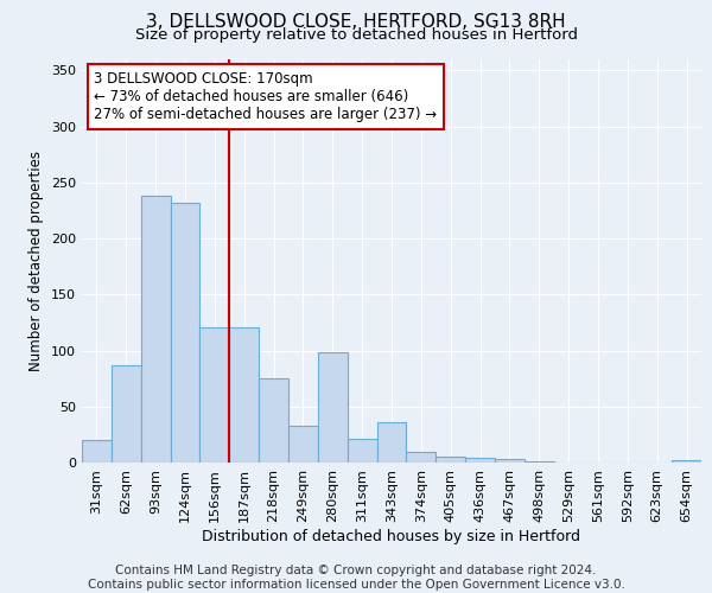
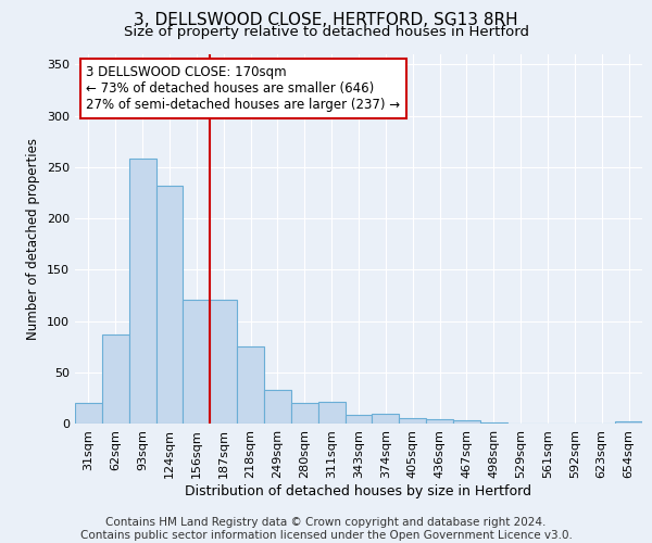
93sqm: 238 -> 258
280sqm: 98 -> 20
343sqm: 36 -> 9
